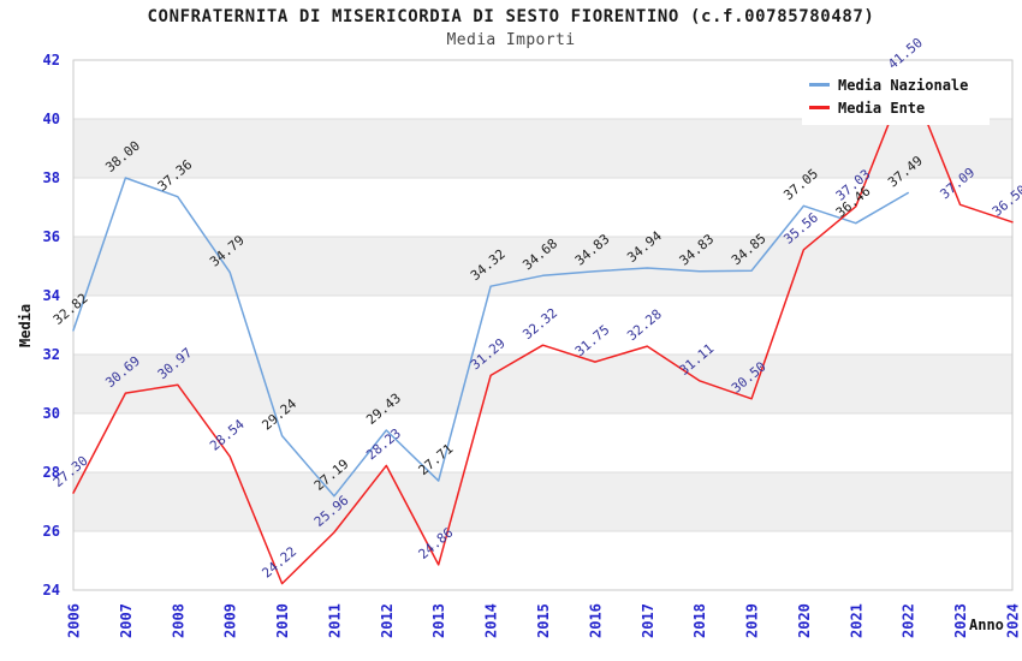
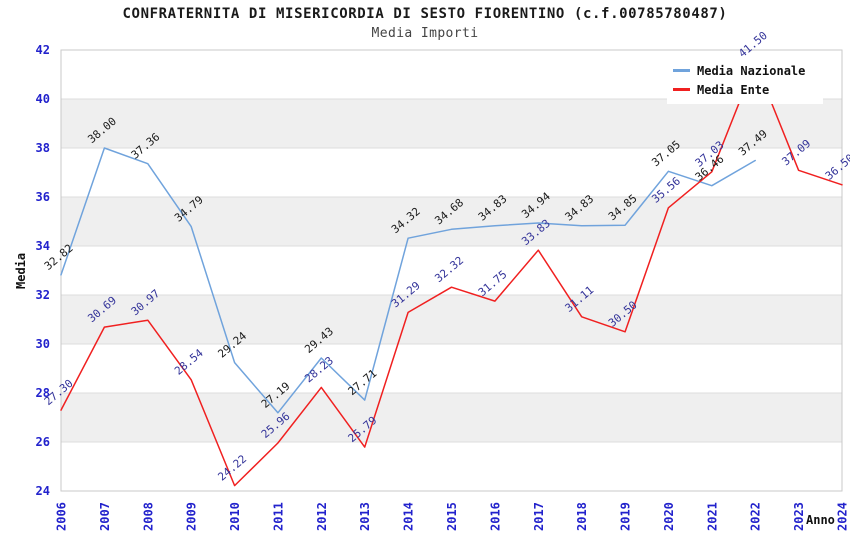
Media Ente/2013: 24.86 -> 25.79
Media Ente/2017: 32.28 -> 33.83
